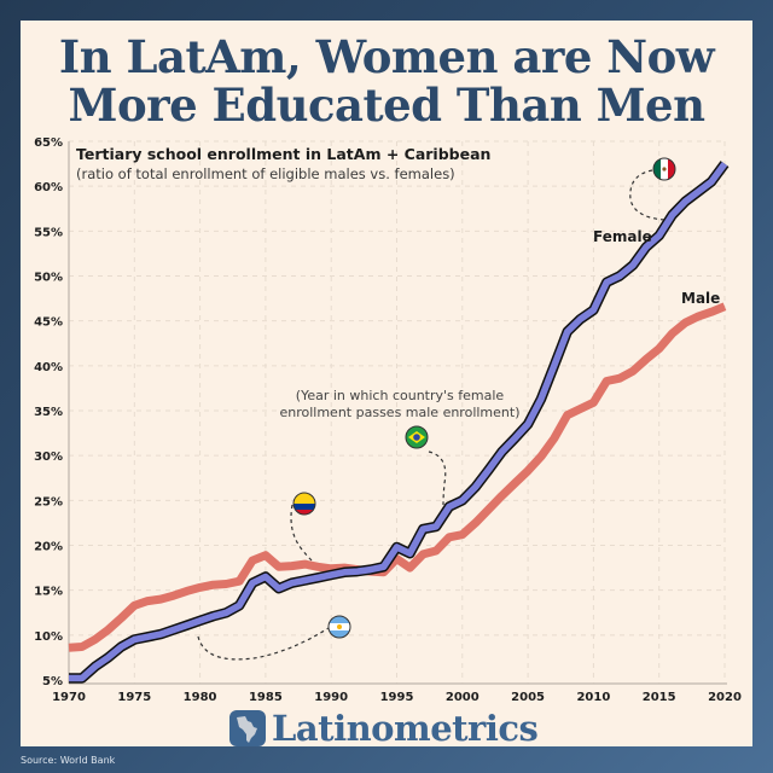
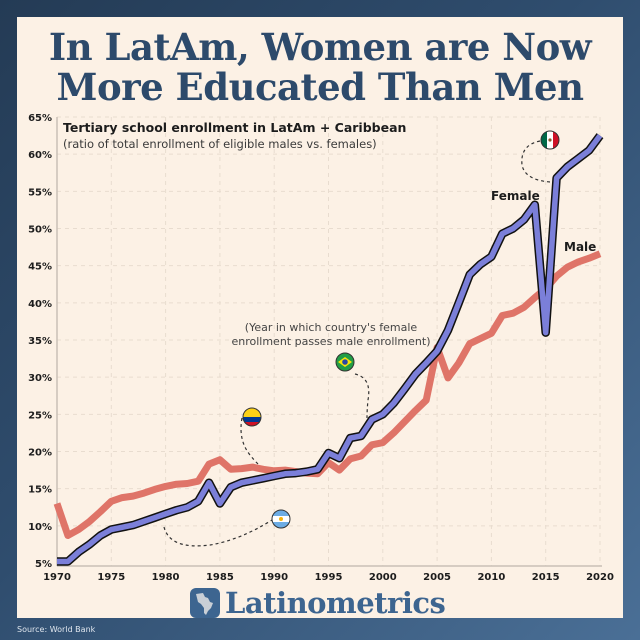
Male/1970: 9% -> 13%
Female/1985: 16% -> 13%
Male/2005: 28% -> 34%
Female/2015: 54% -> 36%
